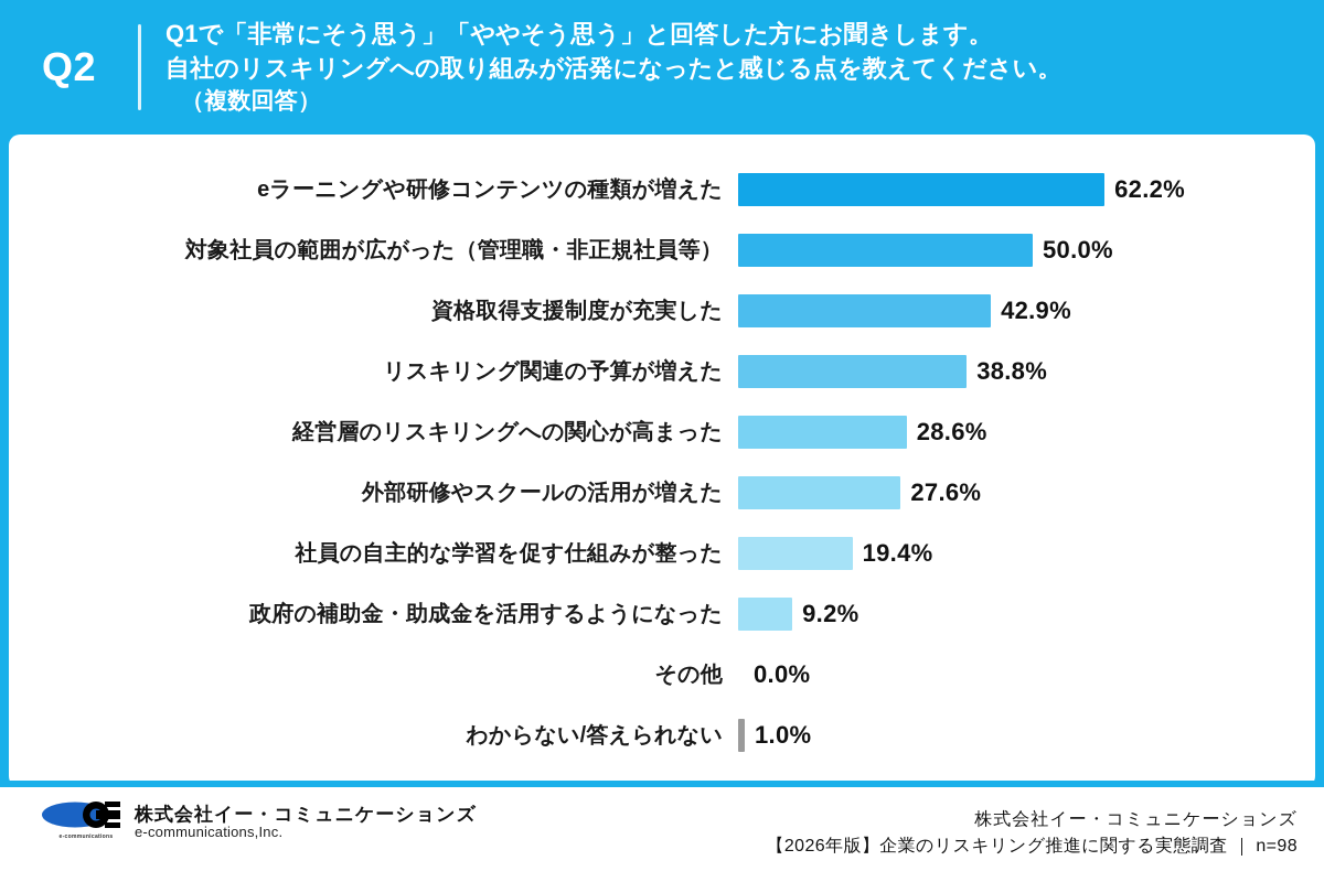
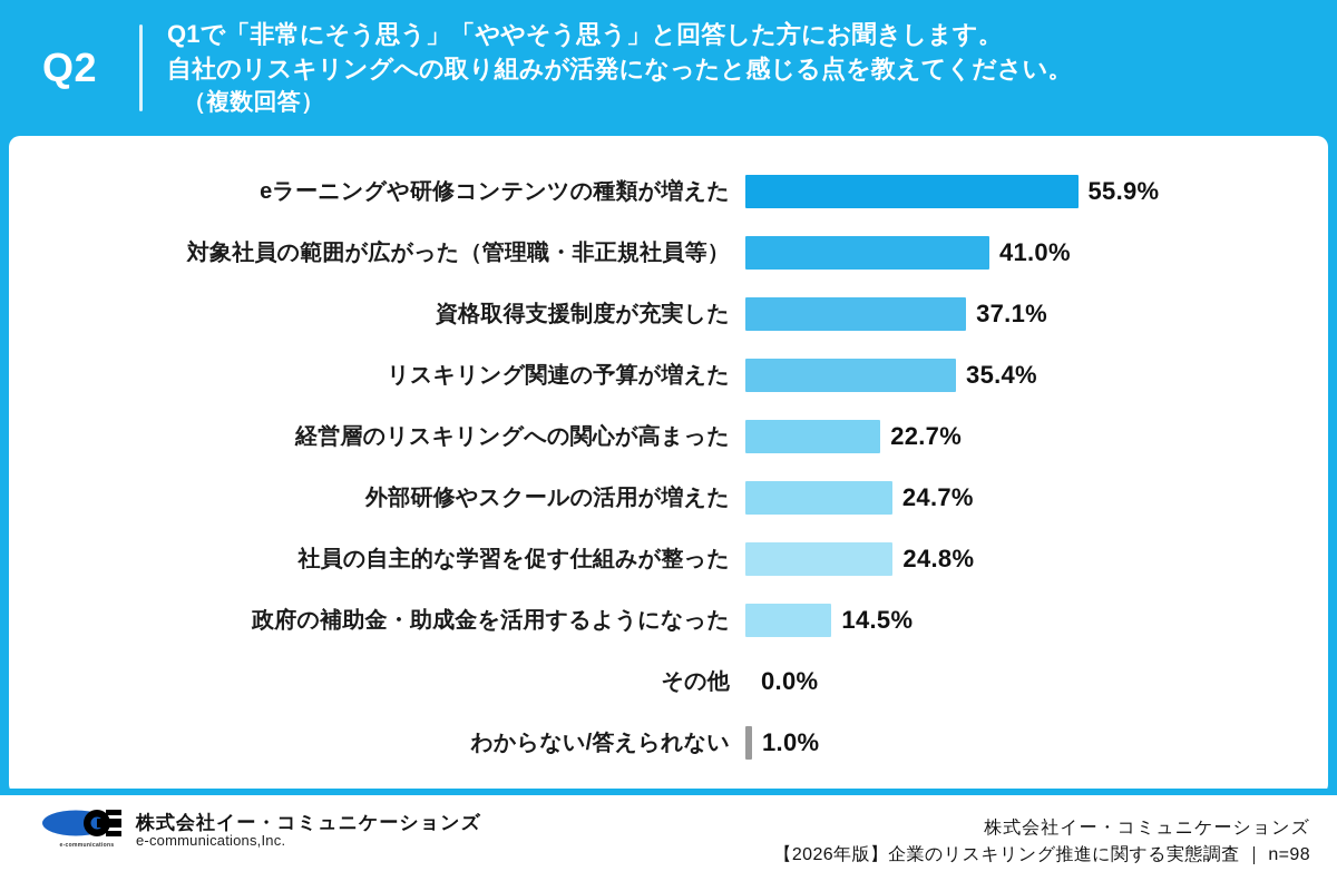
eラーニングや研修コンテンツの種類が増えた: 62.2% -> 55.9%
対象社員の範囲が広がった（管理職・非正規社員等）: 50.0% -> 41.0%
資格取得支援制度が充実した: 42.9% -> 37.1%
リスキリング関連の予算が増えた: 38.8% -> 35.4%
経営層のリスキリングへの関心が高まった: 28.6% -> 22.7%
外部研修やスクールの活用が増えた: 27.6% -> 24.7%
社員の自主的な学習を促す仕組みが整った: 19.4% -> 24.8%
政府の補助金・助成金を活用するようになった: 9.2% -> 14.5%
